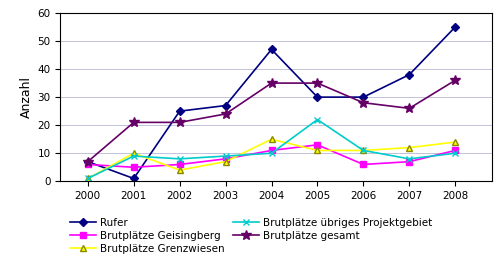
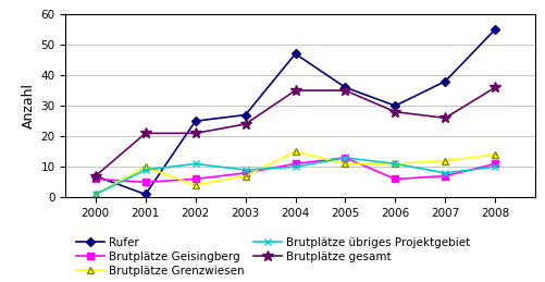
Brutplätze übriges Projektgebiet/2002: 8 -> 11
Rufer/2005: 30 -> 36
Brutplätze übriges Projektgebiet/2005: 22 -> 13
